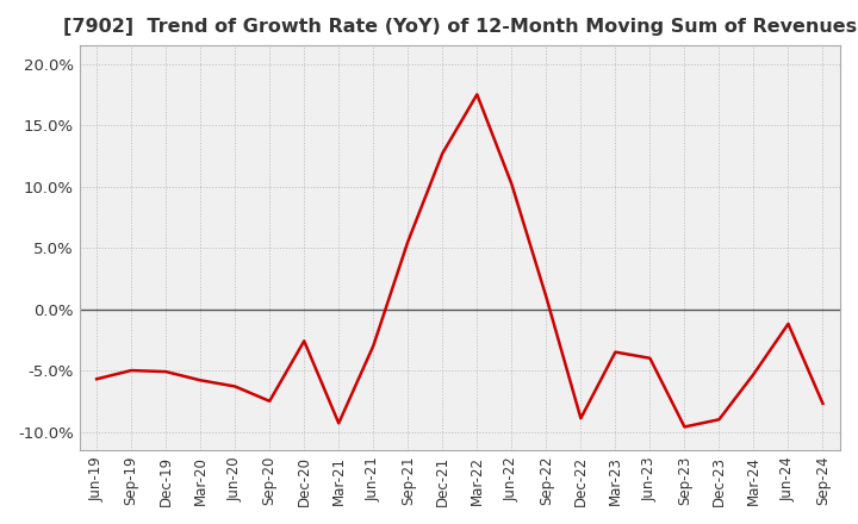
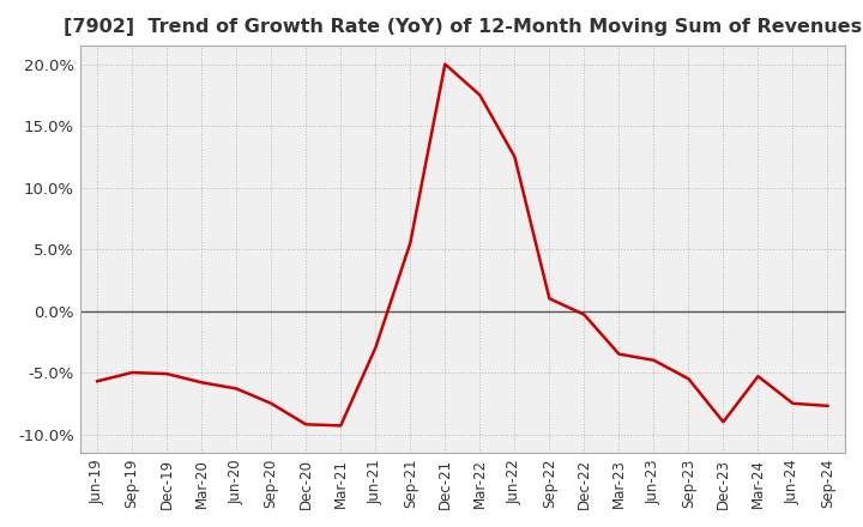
Dec-20: -2.6% -> -9.2%
Dec-21: 12.7% -> 20.0%
Jun-22: 10.2% -> 12.5%
Dec-22: -8.9% -> -0.3%
Sep-23: -9.6% -> -5.5%
Jun-24: -1.2% -> -7.5%
